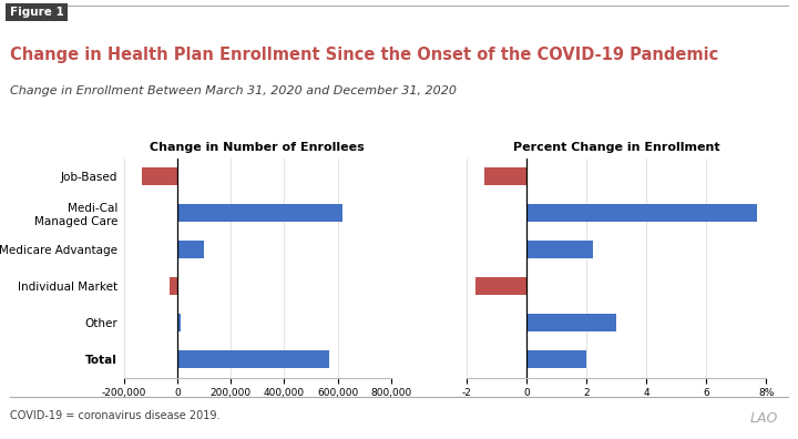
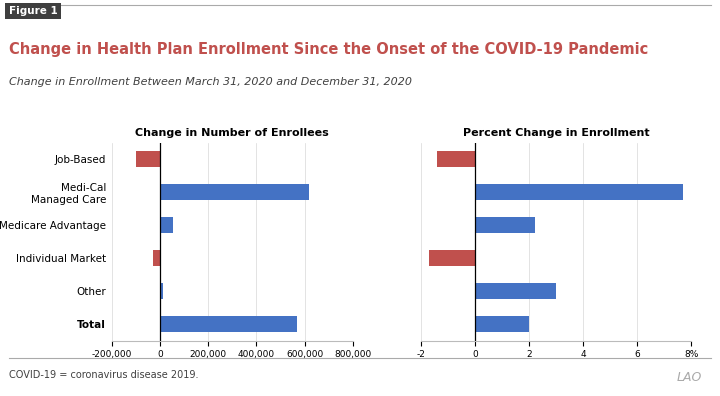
Change in Number of Enrollees/Job-Based: -130,000 -> -100,000
Change in Number of Enrollees/Medicare Advantage: 100,000 -> 55,000
